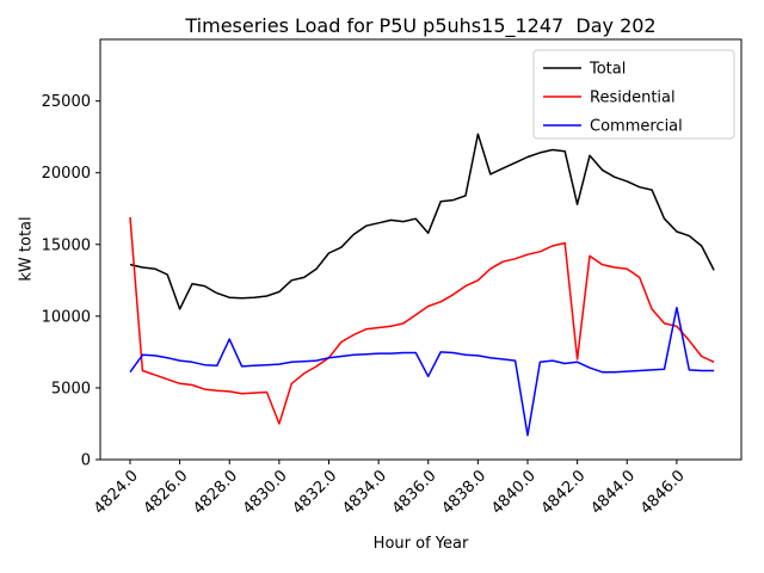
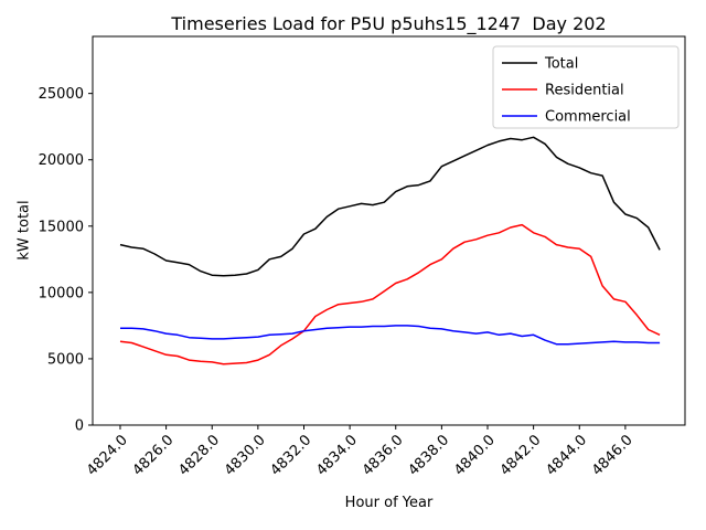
Residential/4824.0: 16900 -> 6300
Commercial/4824.0: 6100 -> 7300
Total/4826.0: 10500 -> 12400
Commercial/4828.0: 8400 -> 6500
Residential/4830.0: 2500 -> 4900
Total/4836.0: 15800 -> 17600
Commercial/4836.0: 5800 -> 7500
Total/4838.0: 22700 -> 19500
Commercial/4840.0: 1700 -> 7000
Total/4842.0: 17800 -> 21700
Residential/4842.0: 7000 -> 14500
Commercial/4846.0: 10600 -> 6200
